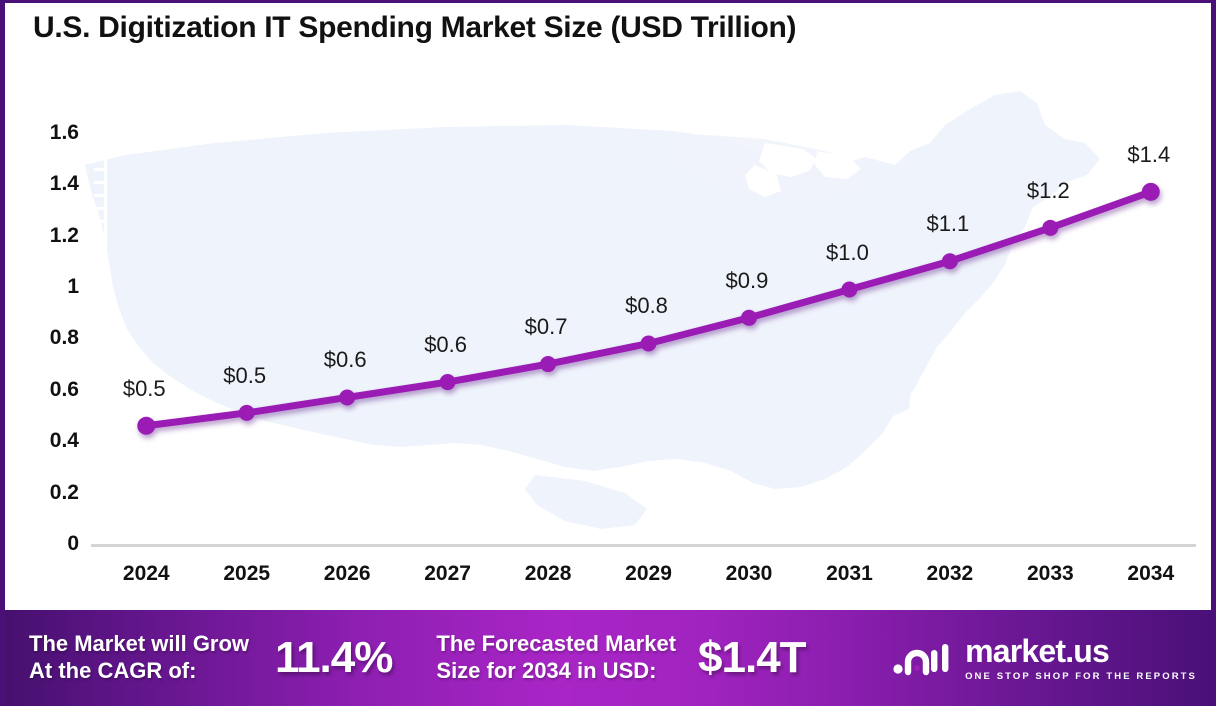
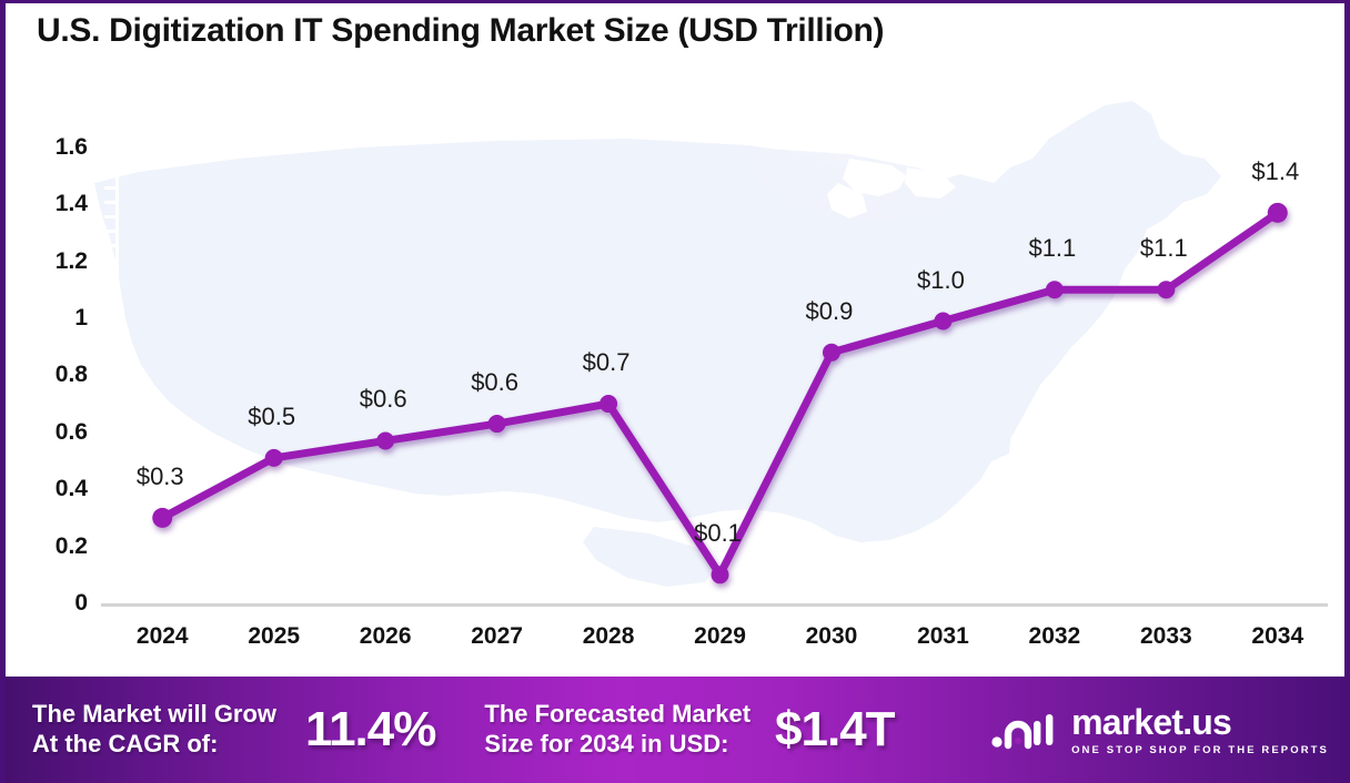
2024: $0.5 -> $0.3
2029: $0.8 -> $0.1
2033: $1.2 -> $1.1
